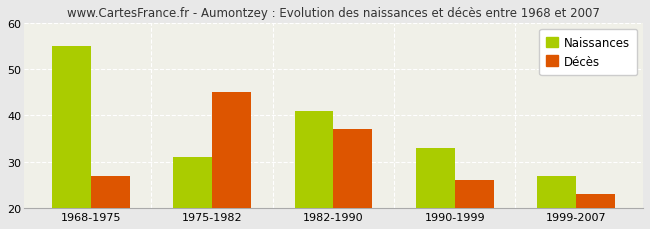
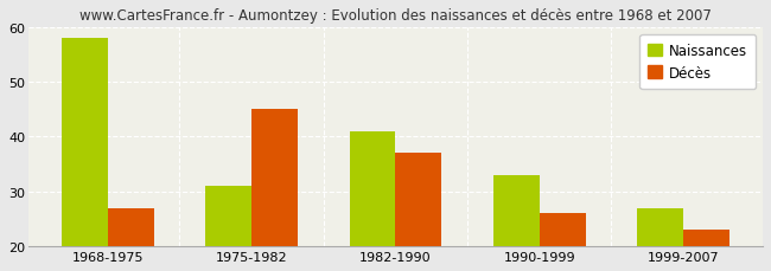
Naissances/1968-1975: 55 -> 58
